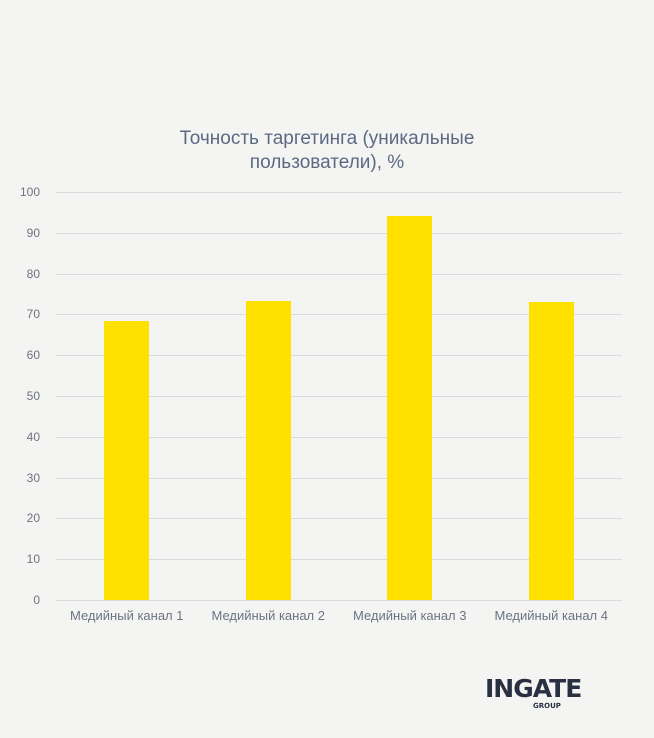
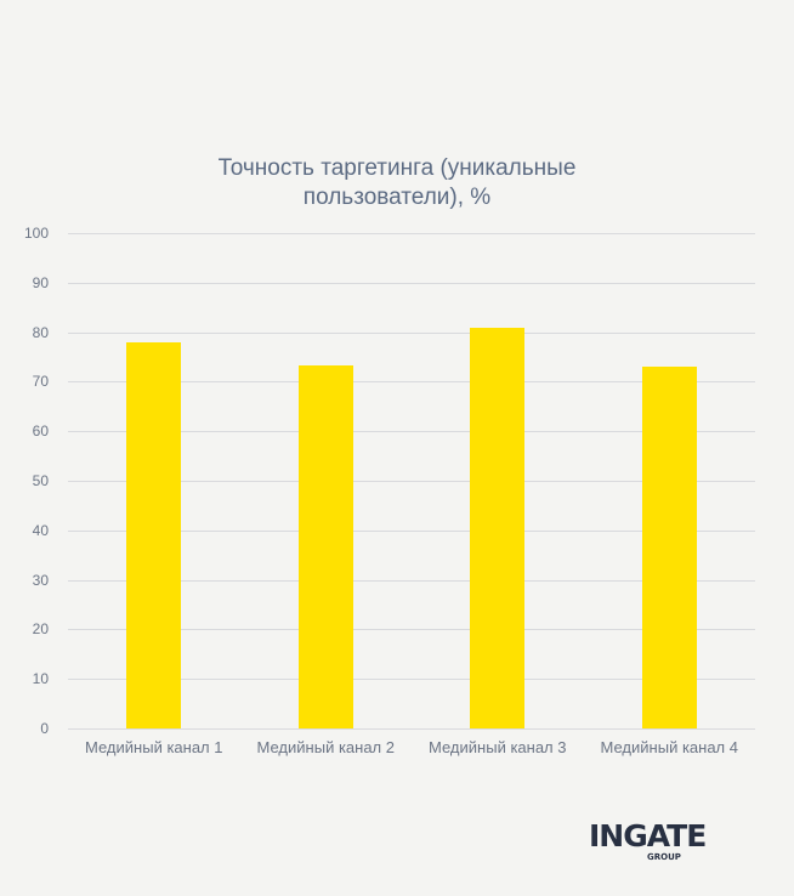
Медийный канал 1: 68 -> 78
Медийный канал 3: 94 -> 81
